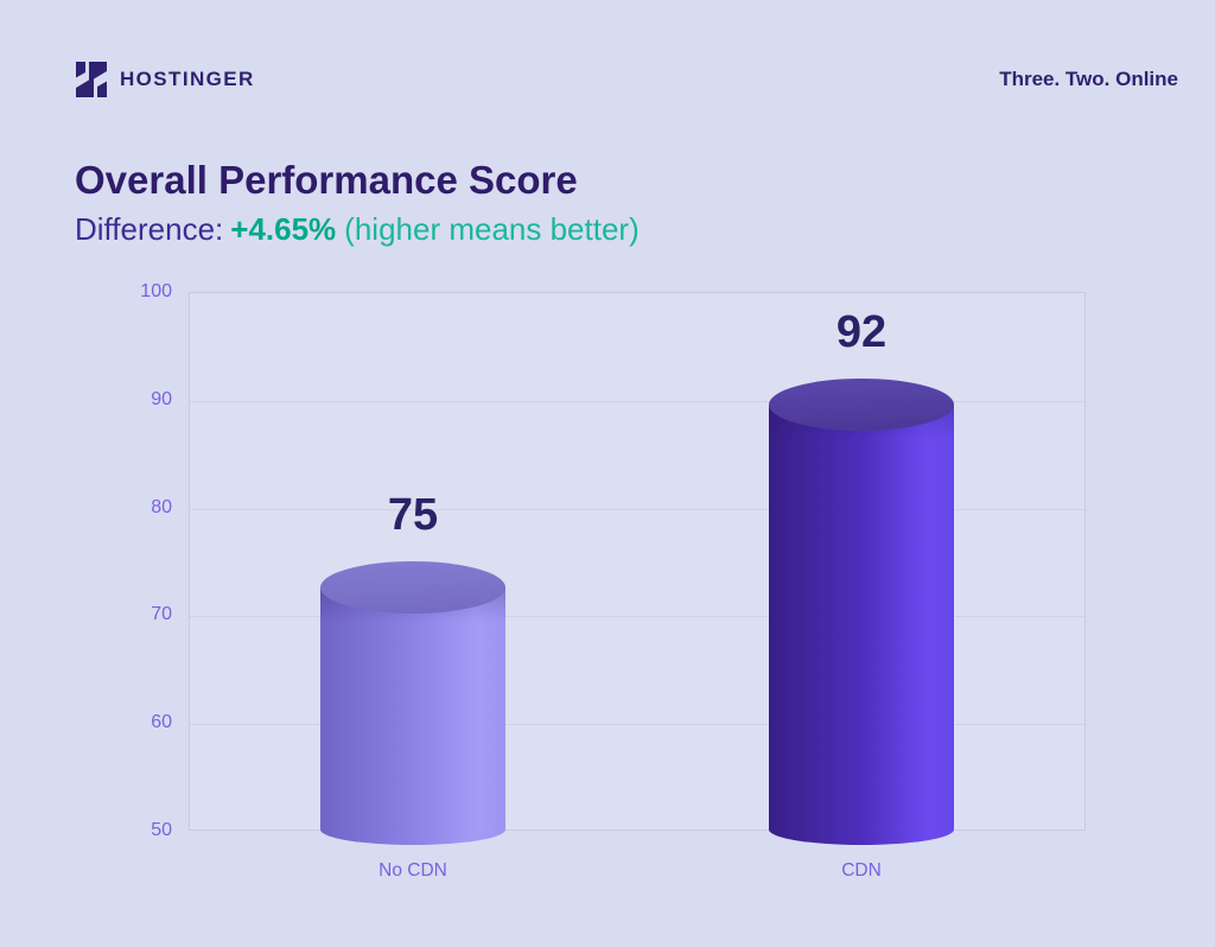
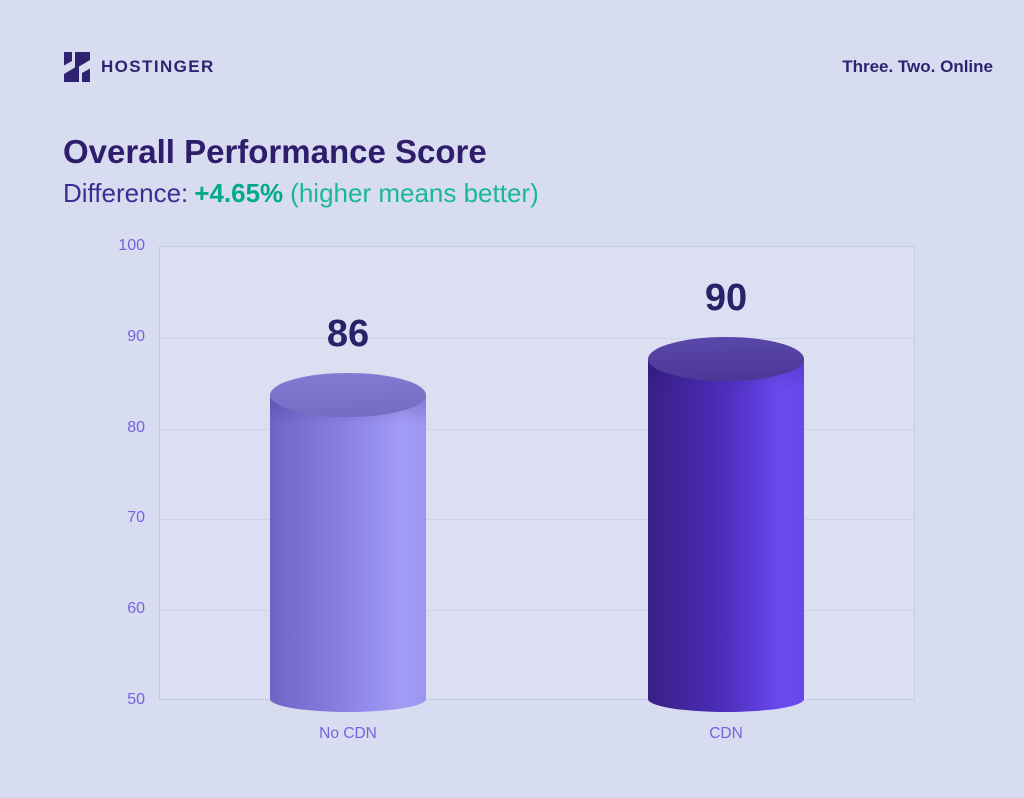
No CDN: 75 -> 86
CDN: 92 -> 90
